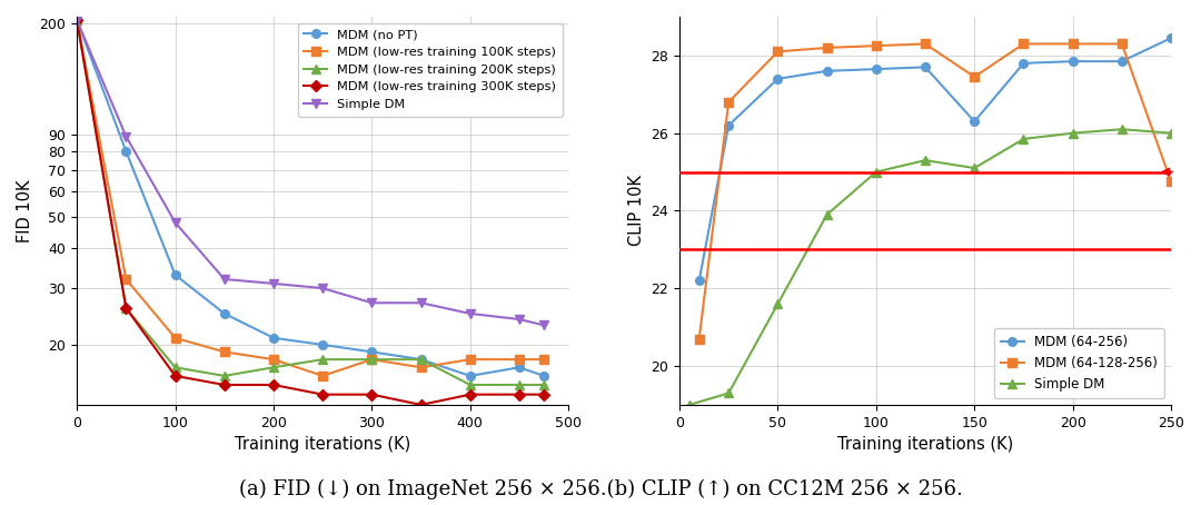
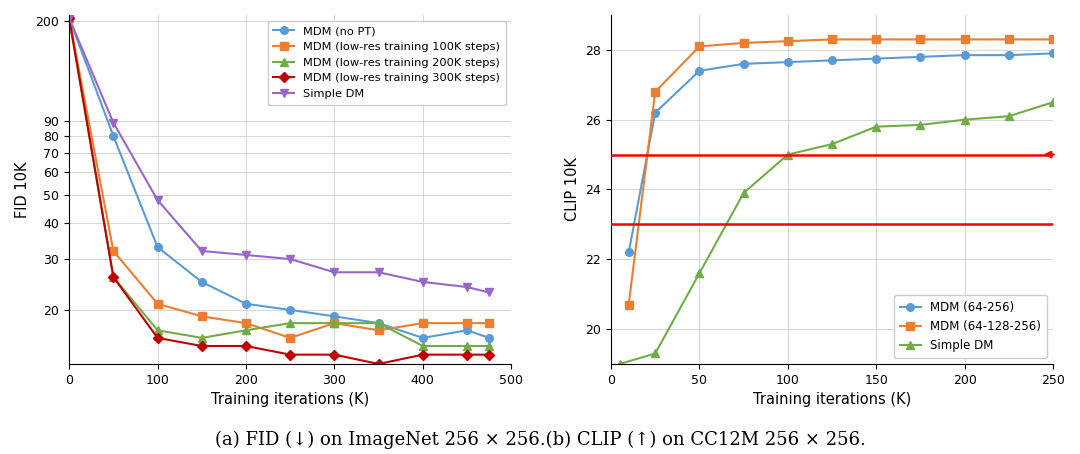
MDM (64-256)/150: 26.30 -> 27.75
MDM (64-128-256)/150: 27.45 -> 28.30
Simple DM/150: 25.10 -> 25.80
MDM (64-256)/250: 28.45 -> 27.90
MDM (64-128-256)/250: 24.75 -> 28.30
Simple DM/250: 26.00 -> 26.50
